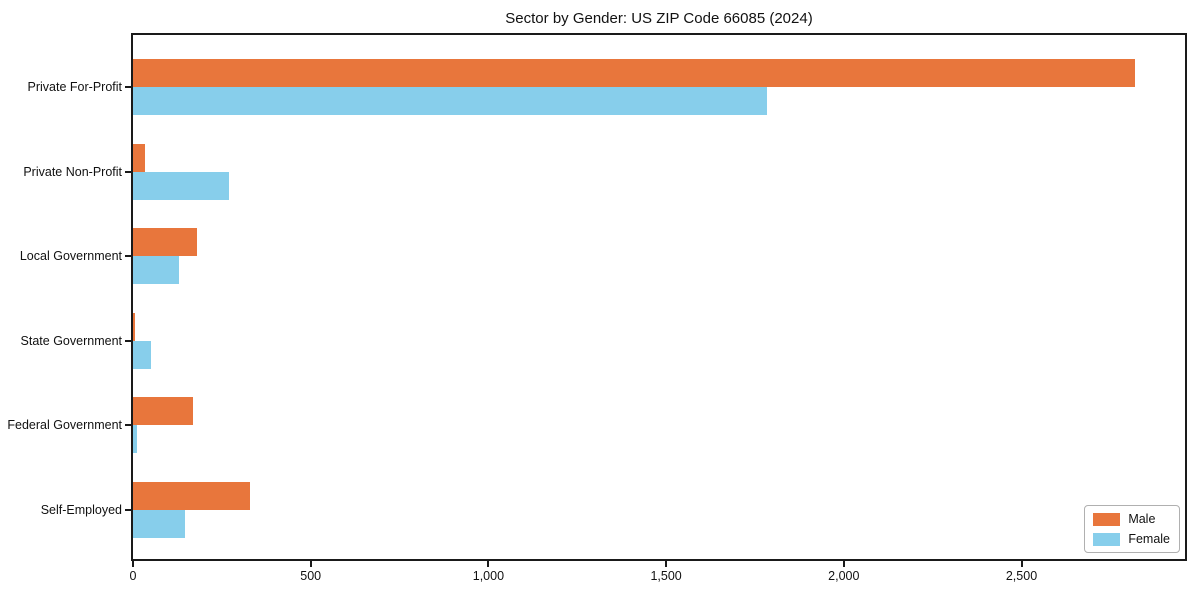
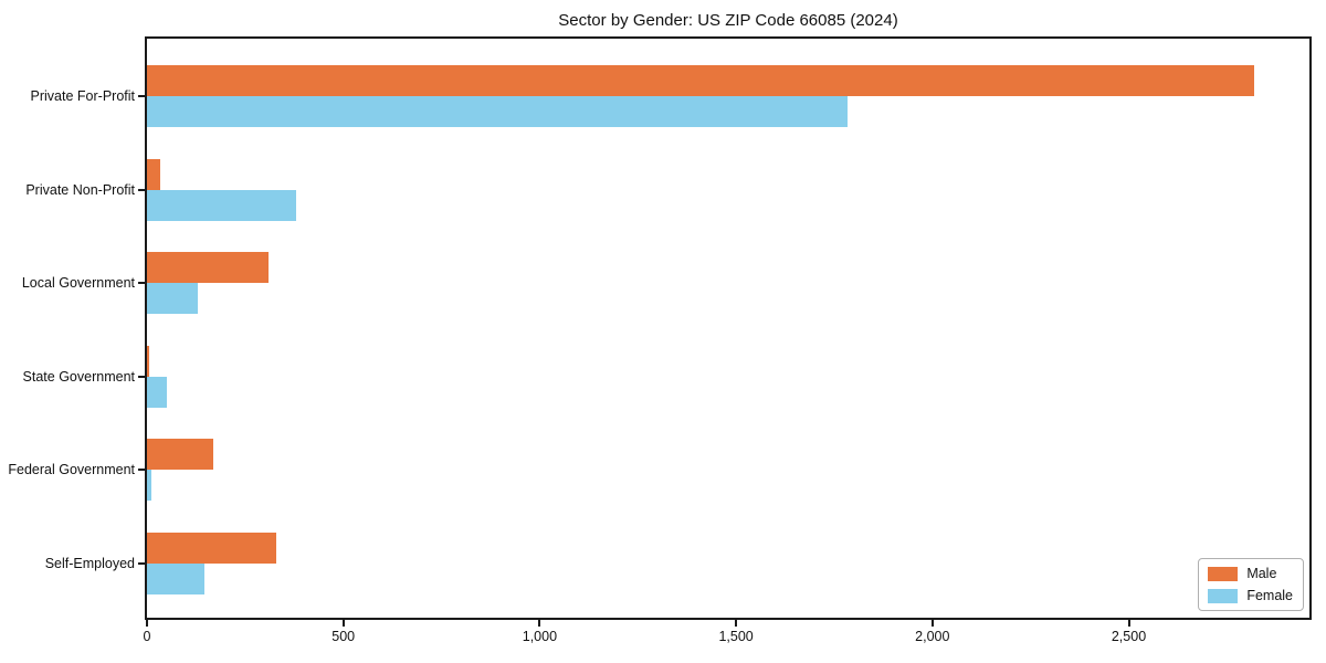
Female/Private Non-Profit: 270 -> 380
Male/Local Government: 180 -> 310
